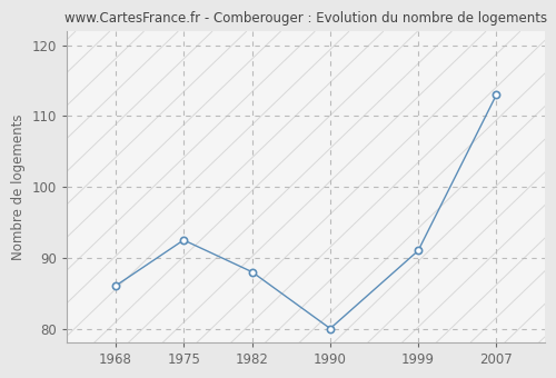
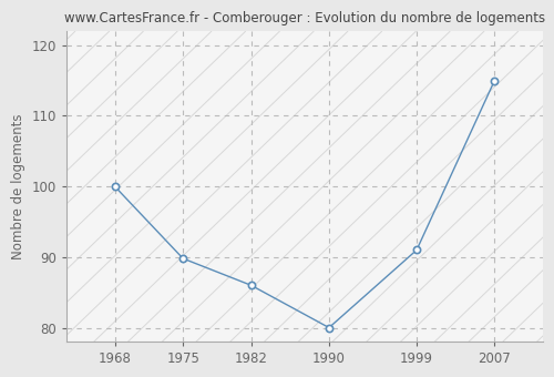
1968: 86.0 -> 100.0
1975: 92.5 -> 89.8
1982: 88.0 -> 86.0
2007: 113.0 -> 115.0
